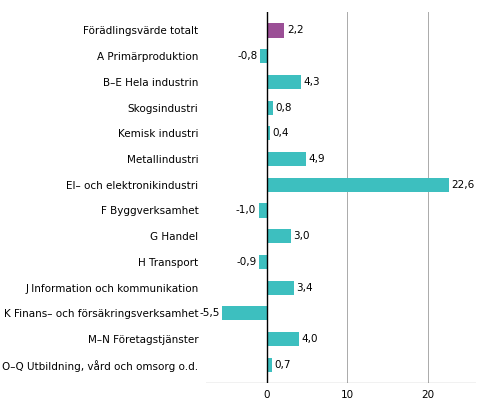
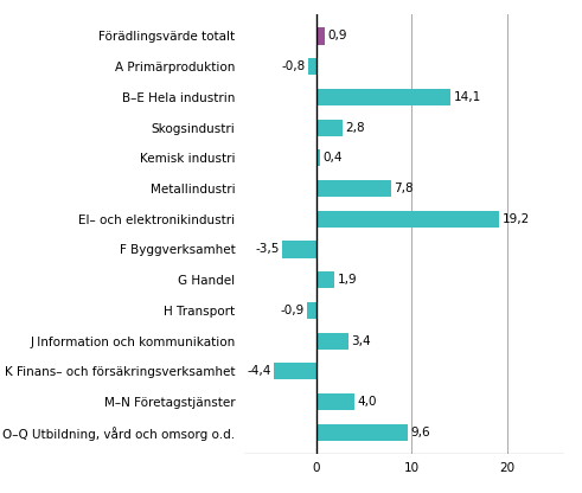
Förädlingsvärde totalt: 2,2 -> 0,9
B–E Hela industrin: 4,3 -> 14,1
Skogsindustri: 0,8 -> 2,8
Metallindustri: 4,9 -> 7,8
El– och elektronikindustri: 22,6 -> 19,2
F Byggverksamhet: -1,0 -> -3,5
G Handel: 3,0 -> 1,9
K Finans– och försäkringsverksamhet: -5,5 -> -4,4
O–Q Utbildning, vård och omsorg o.d.: 0,7 -> 9,6
